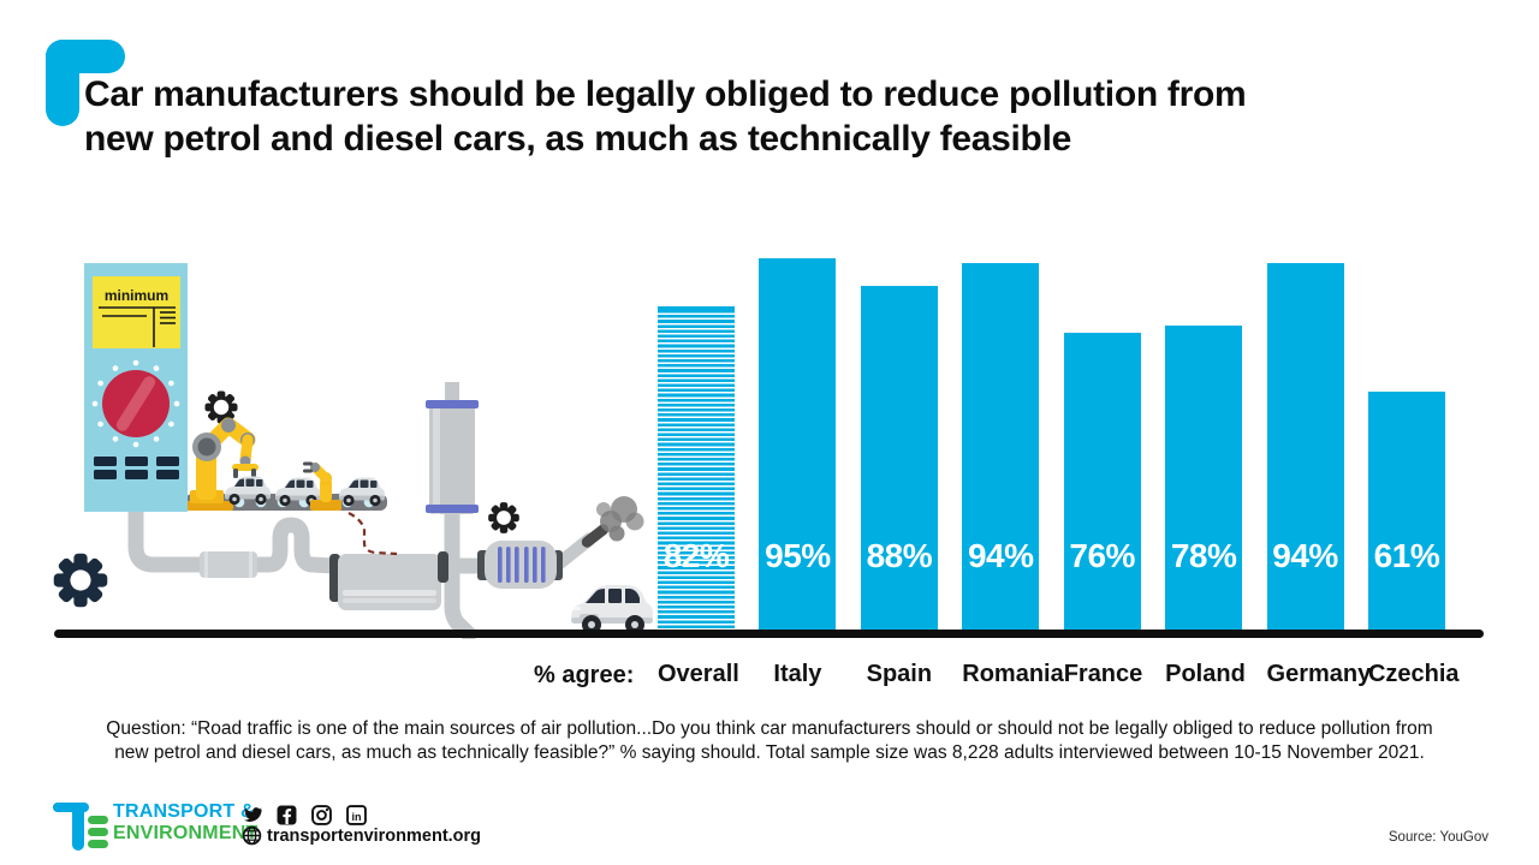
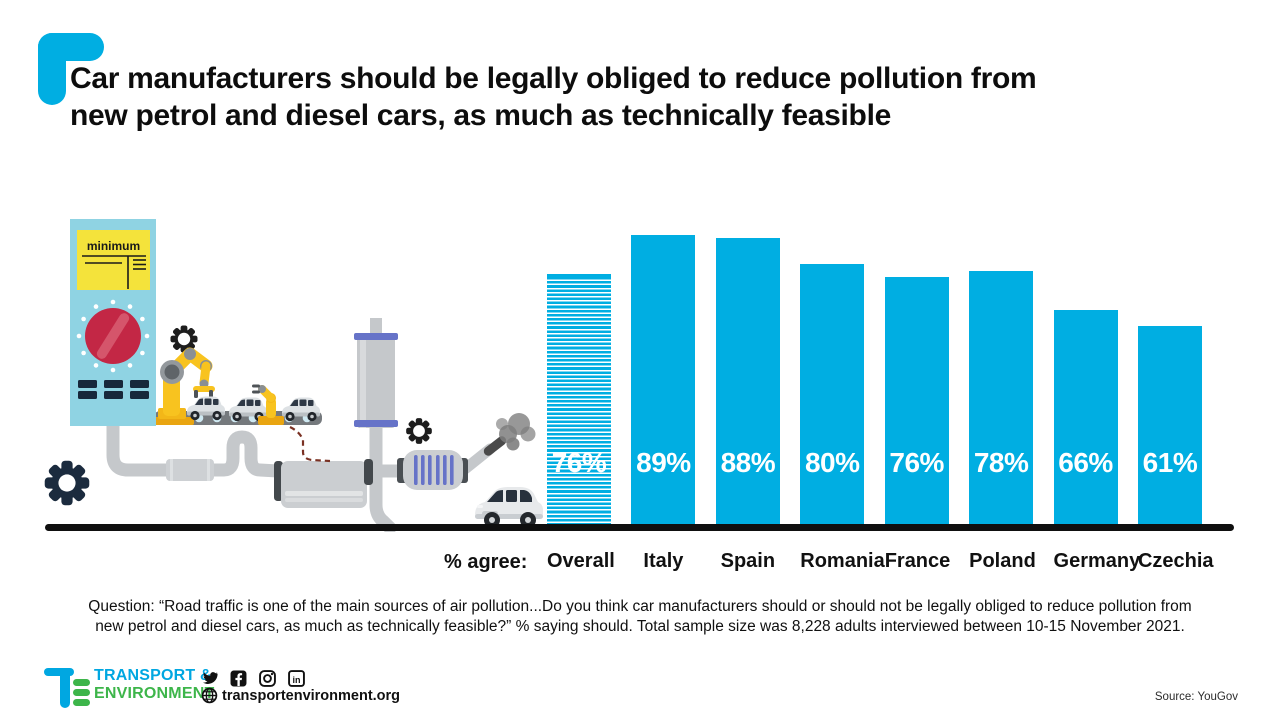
Overall: 82% -> 76%
Italy: 95% -> 89%
Romania: 94% -> 80%
Germany: 94% -> 66%
